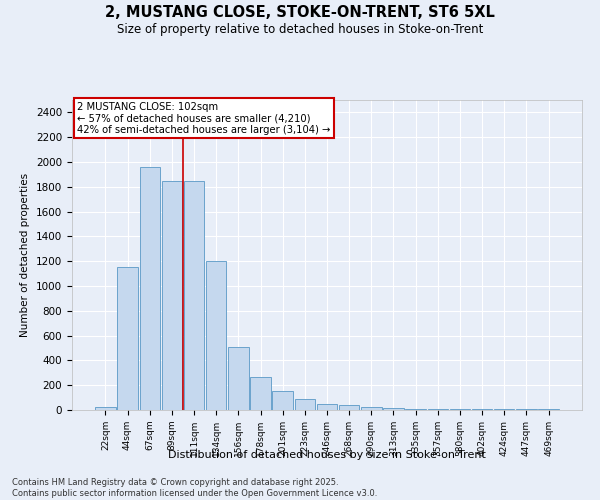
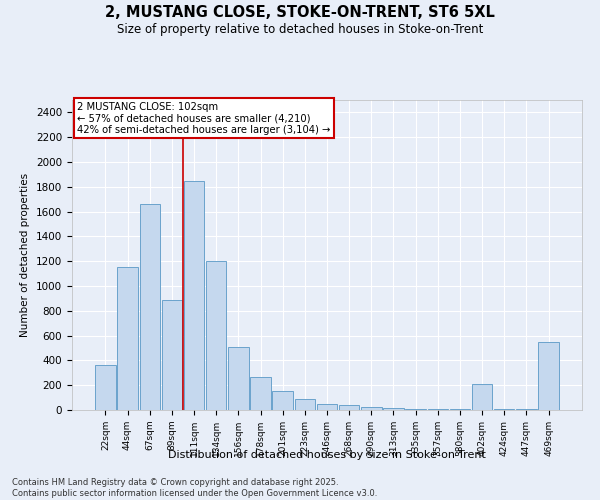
22sqm: 20 -> 360
67sqm: 1960 -> 1660
89sqm: 1850 -> 890
402sqm: 0 -> 210
469sqm: 0 -> 550
